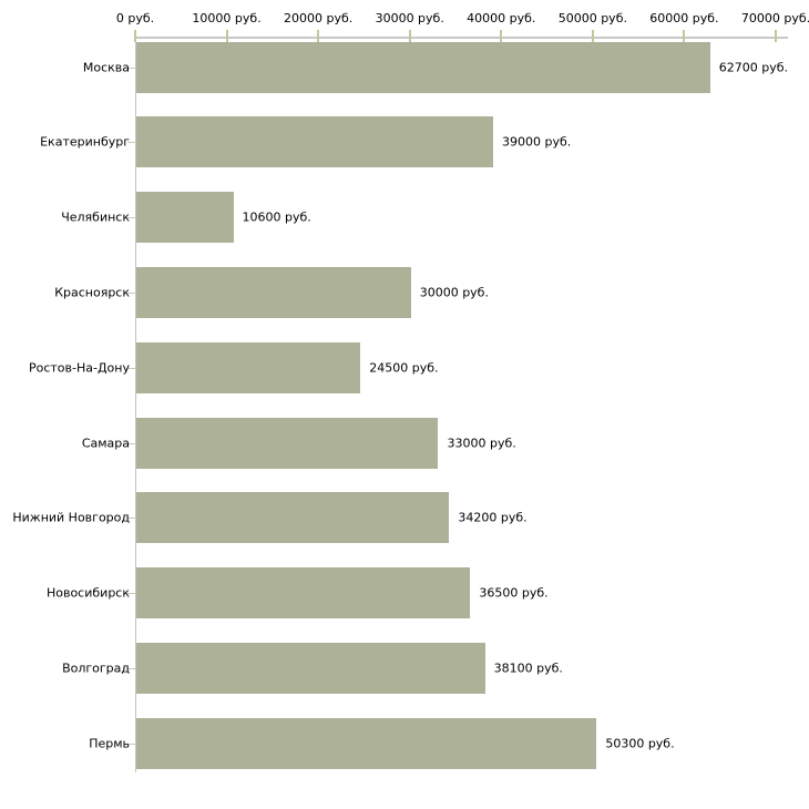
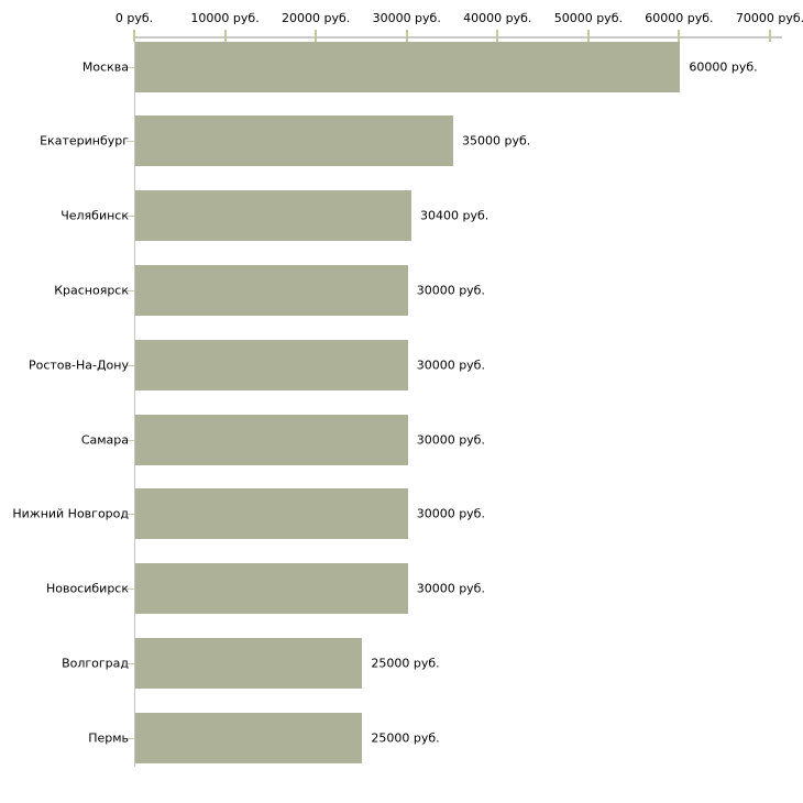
Москва: 62700 -> 60000
Екатеринбург: 39000 -> 35000
Челябинск: 10600 -> 30400
Ростов-На-Дону: 24500 -> 30000
Самара: 33000 -> 30000
Нижний Новгород: 34200 -> 30000
Новосибирск: 36500 -> 30000
Волгоград: 38100 -> 25000
Пермь: 50300 -> 25000
